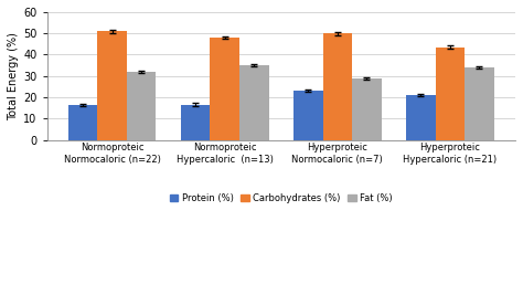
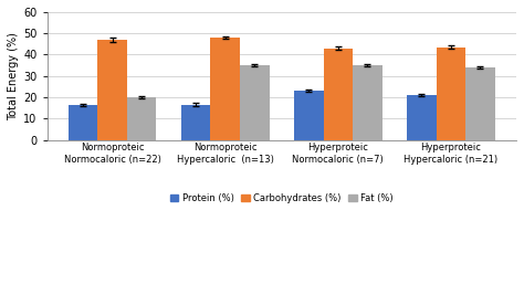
Carbohydrates (%)/Normoproteic Normocaloric (n=22): 51 -> 47
Fat (%)/Normoproteic Normocaloric (n=22): 32 -> 20
Carbohydrates (%)/Hyperproteic Normocaloric (n=7): 50 -> 43
Fat (%)/Hyperproteic Normocaloric (n=7): 29 -> 35
